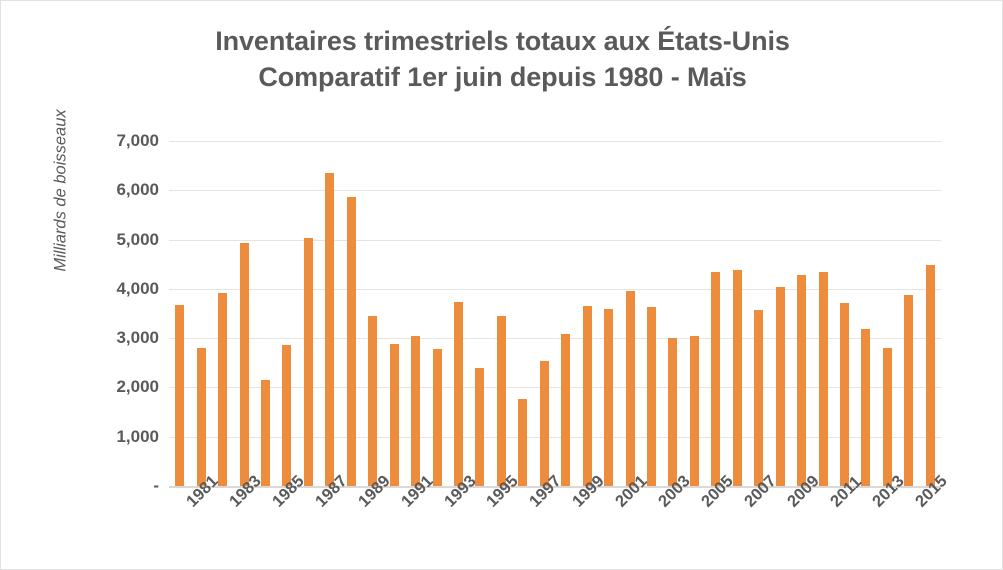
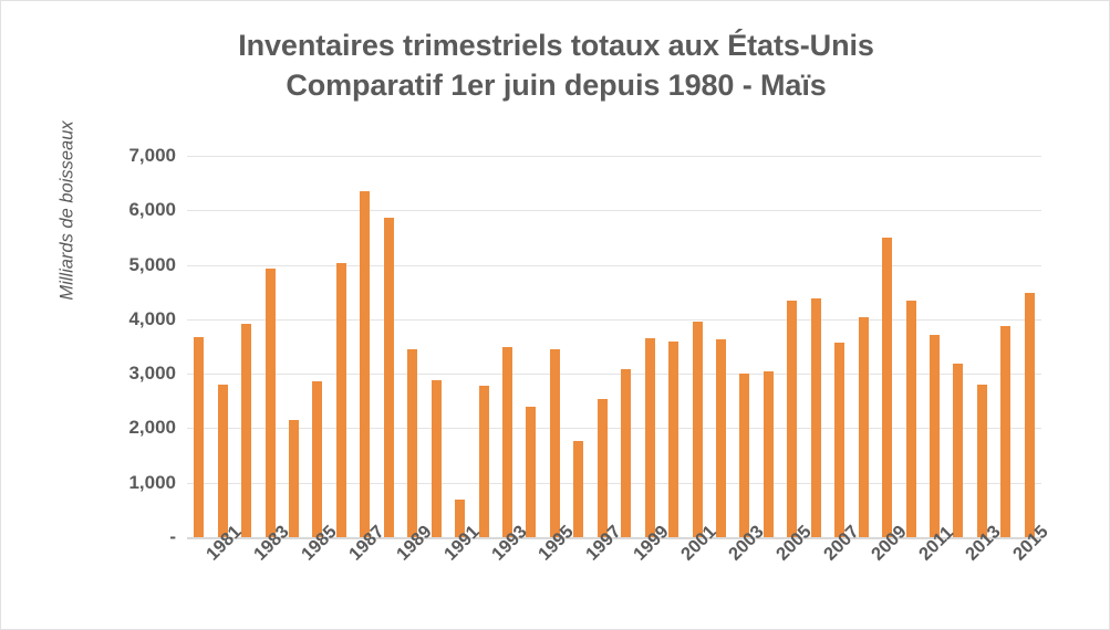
1991: 3000 -> 700
1993: 3700 -> 3500
2009: 4300 -> 5500
